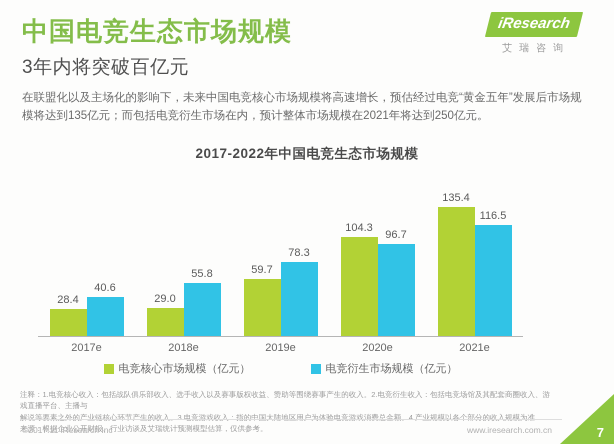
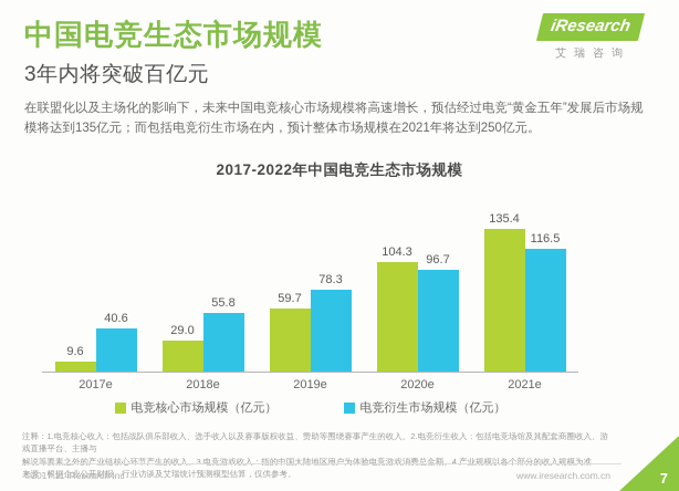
电竞核心市场规模（亿元）/2017e: 28.4 -> 9.6
